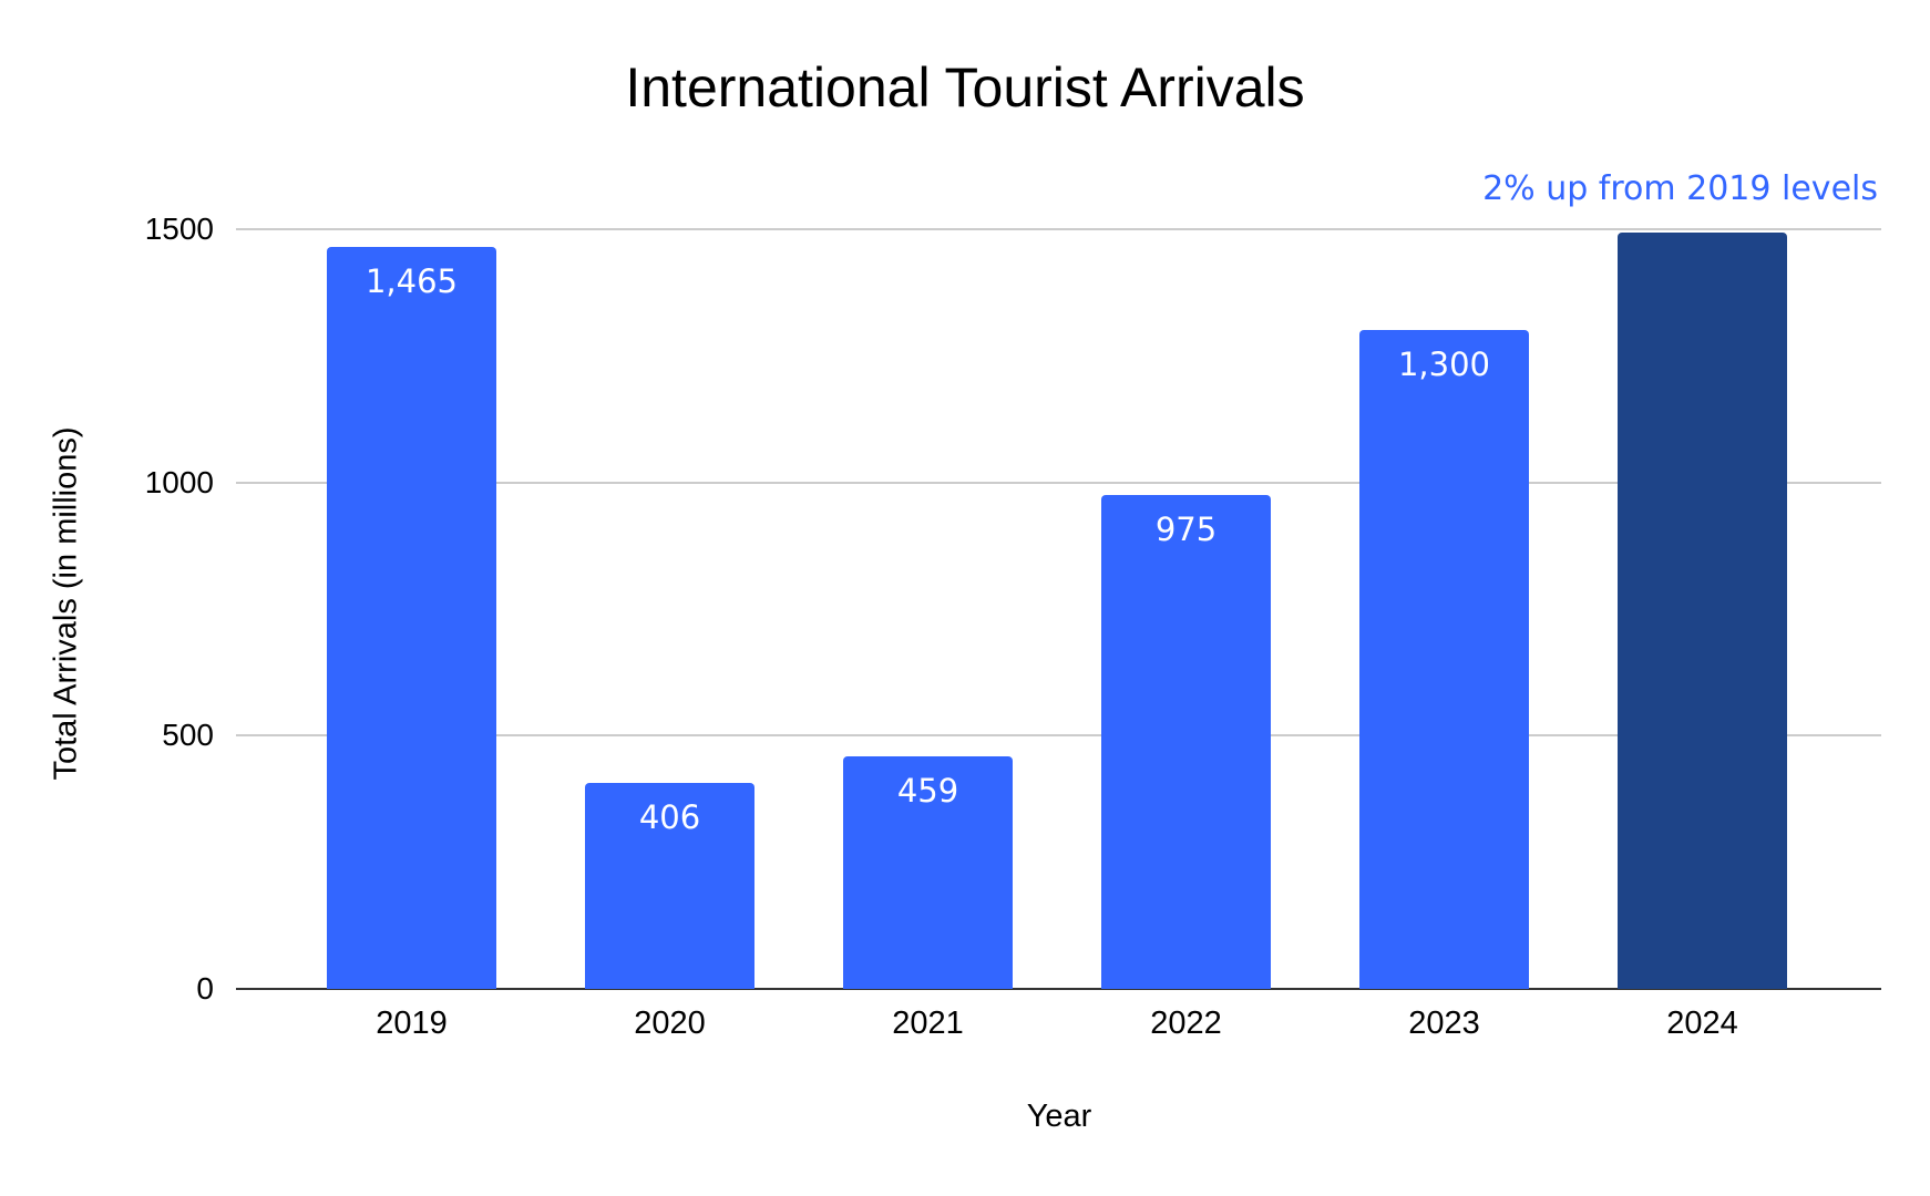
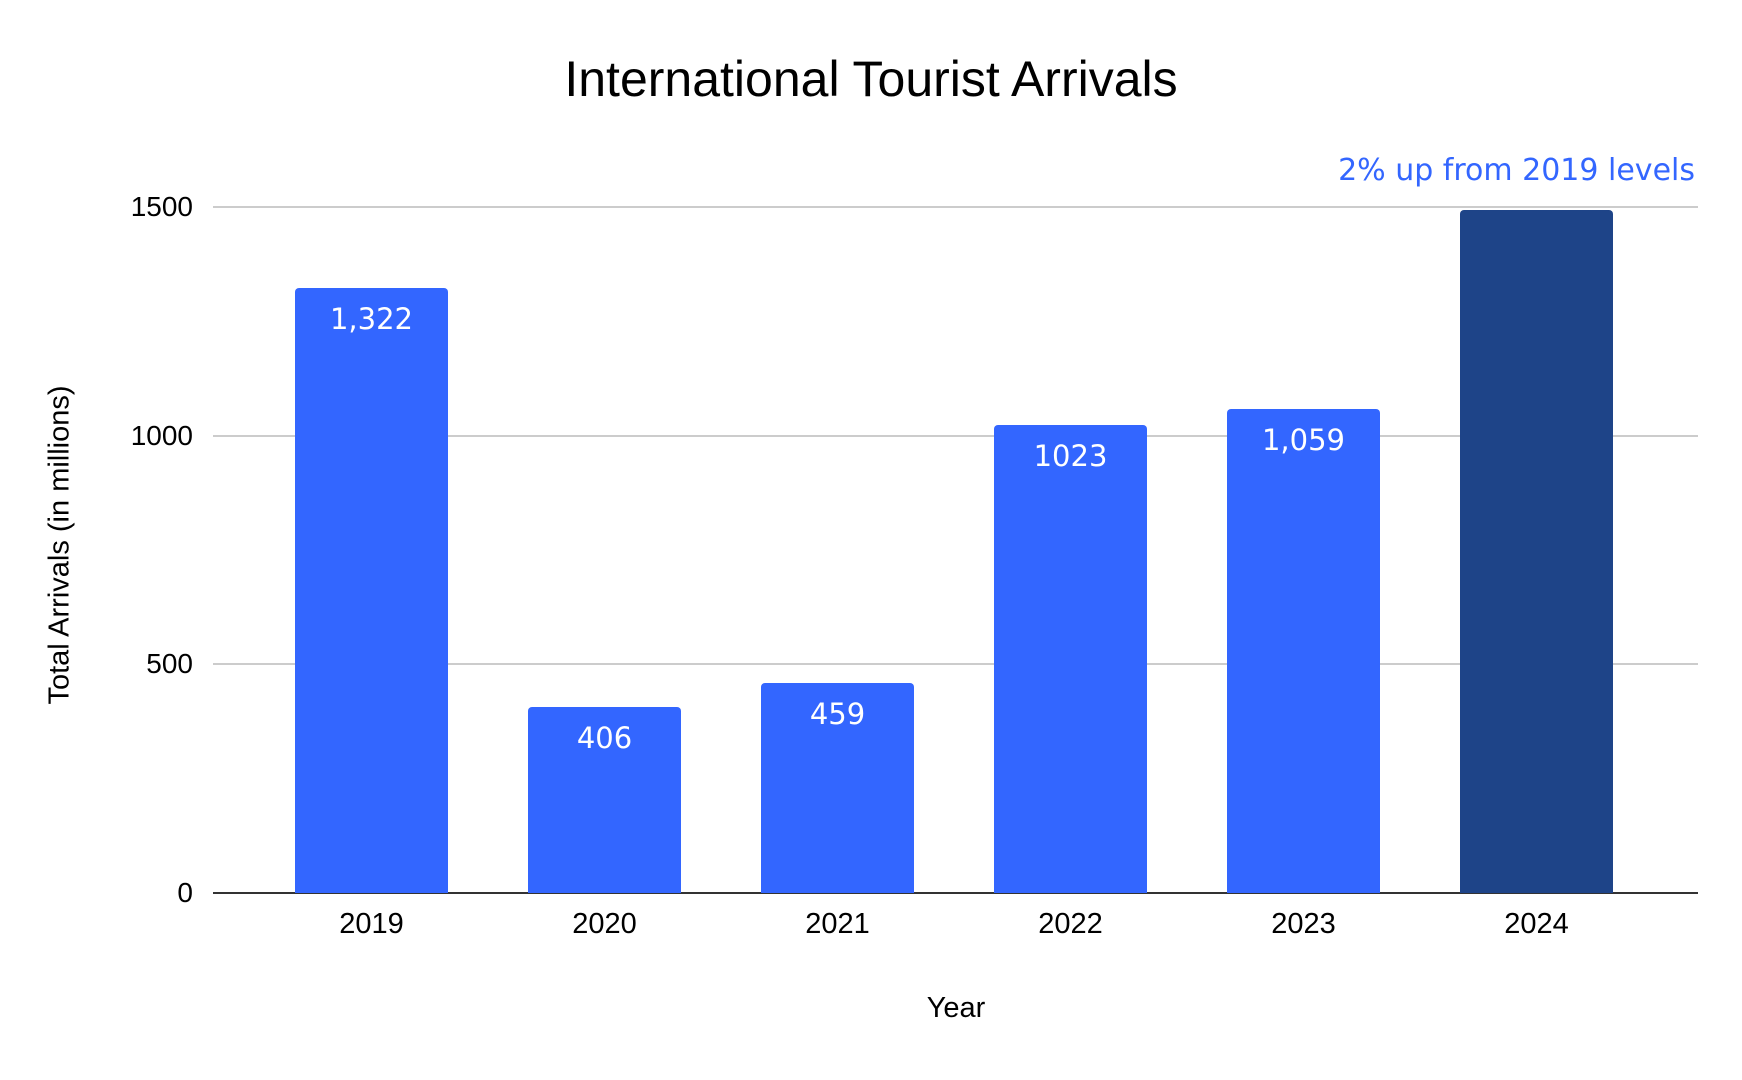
2019: 1,465 -> 1,322
2022: 975 -> 1023
2023: 1,300 -> 1,059
